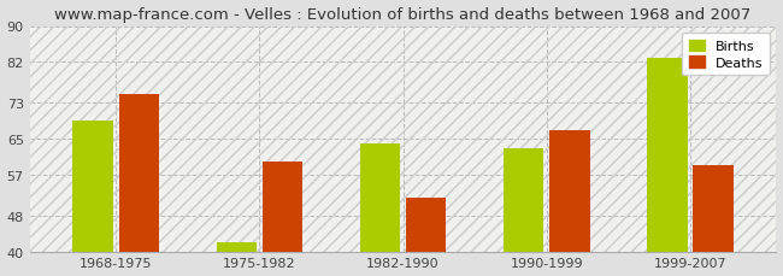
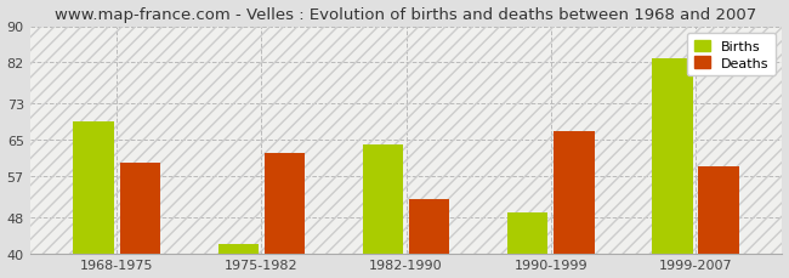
Deaths/1968-1975: 75 -> 60
Deaths/1975-1982: 60 -> 62
Births/1990-1999: 63 -> 49
